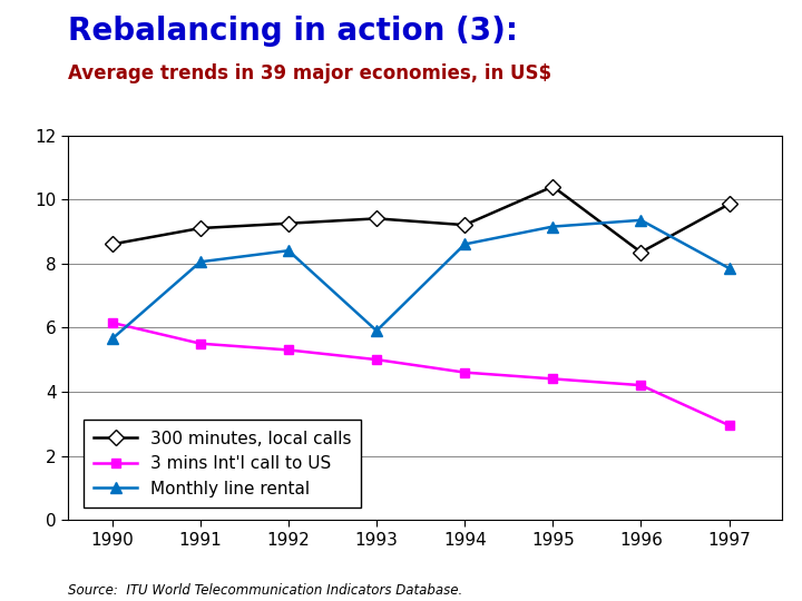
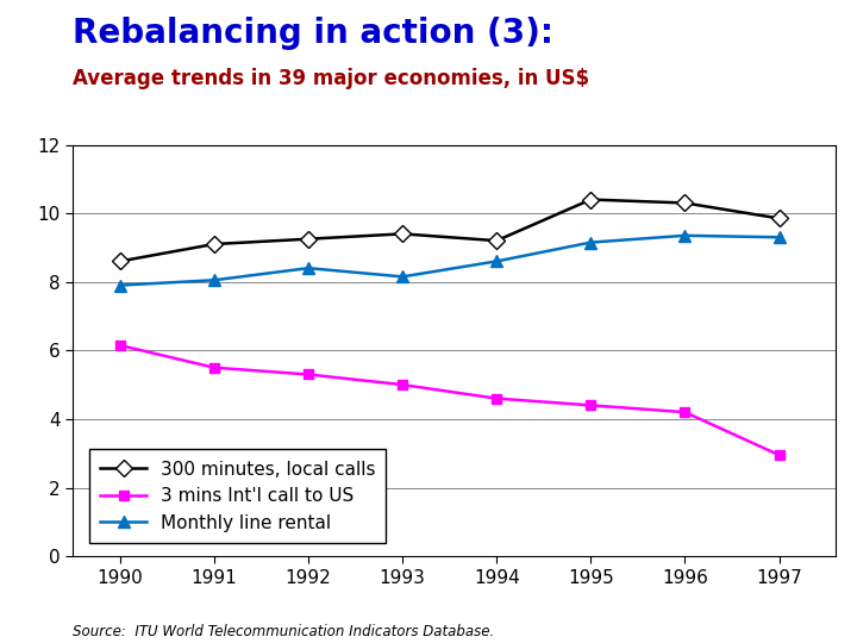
Monthly line rental/1990: 5.65 -> 7.90
Monthly line rental/1993: 5.90 -> 8.15
300 minutes, local calls/1996: 8.35 -> 10.30
Monthly line rental/1997: 7.85 -> 9.30
